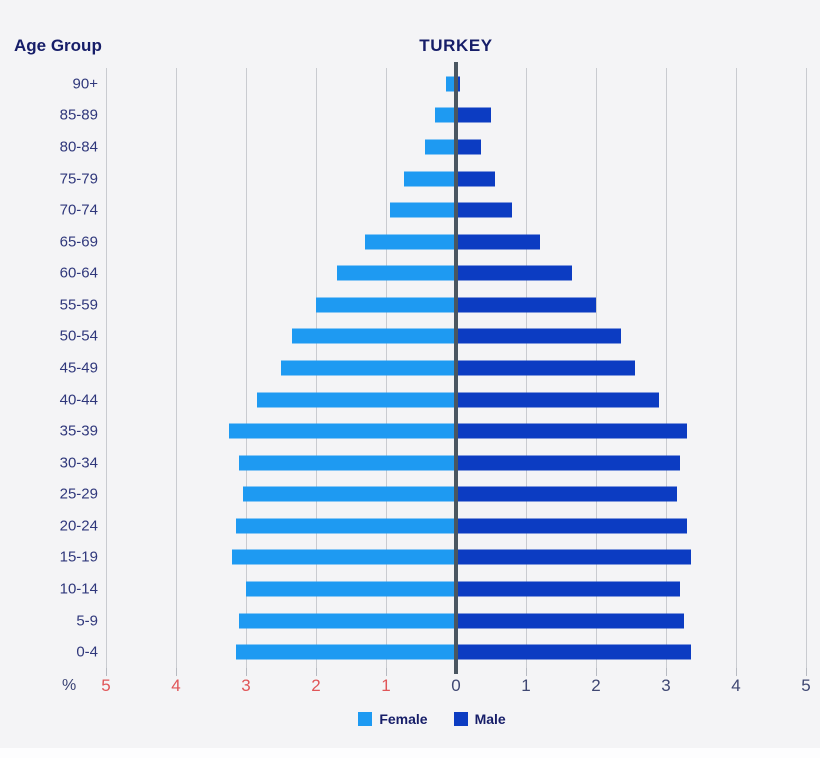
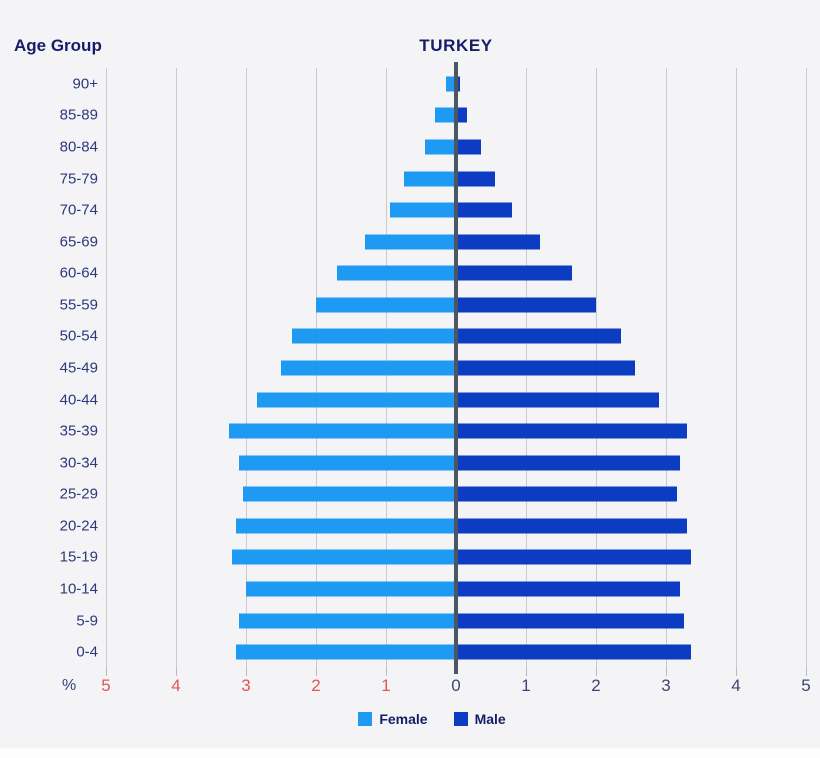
Male/85-89: 0.5 -> 0.1
